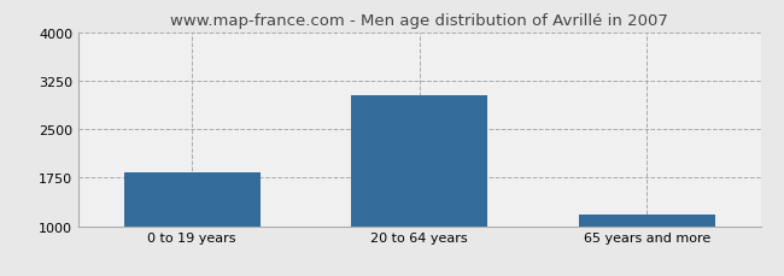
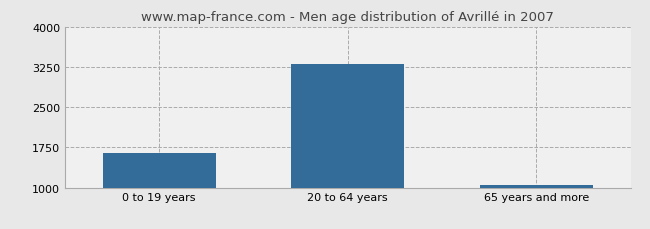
0 to 19 years: 1840 -> 1650
20 to 64 years: 3020 -> 3300
65 years and more: 1180 -> 1050
